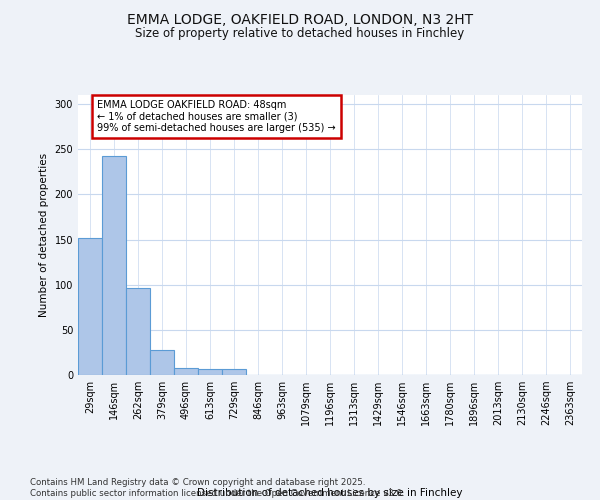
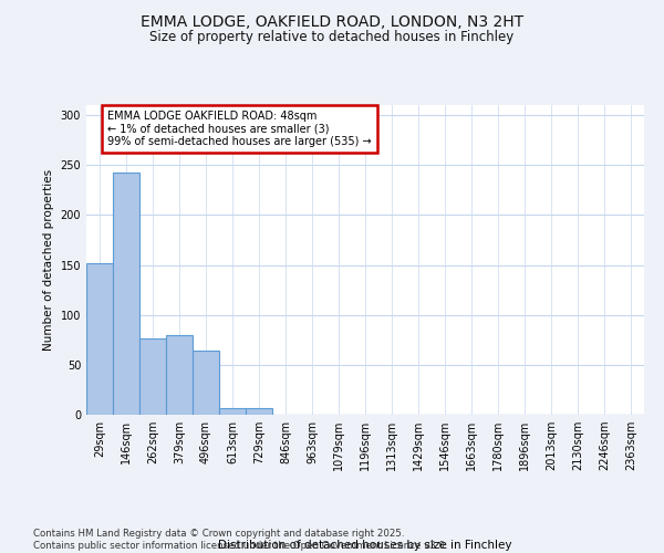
262sqm: 96 -> 76
379sqm: 28 -> 80
496sqm: 8 -> 64
